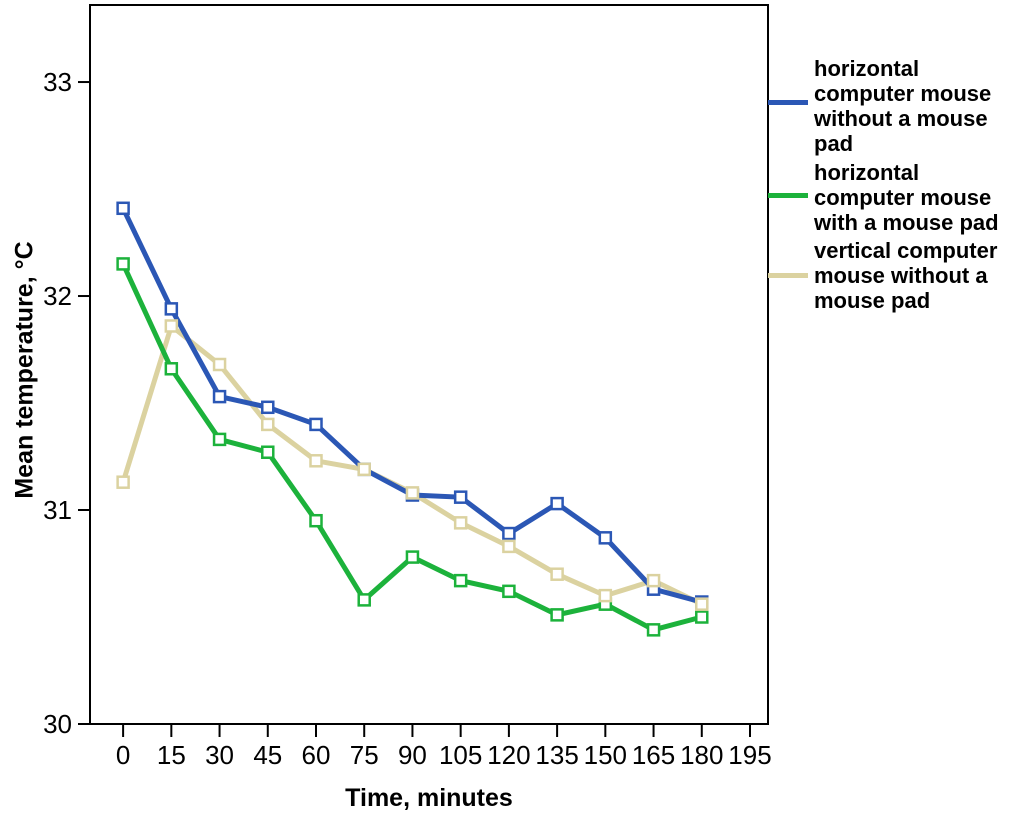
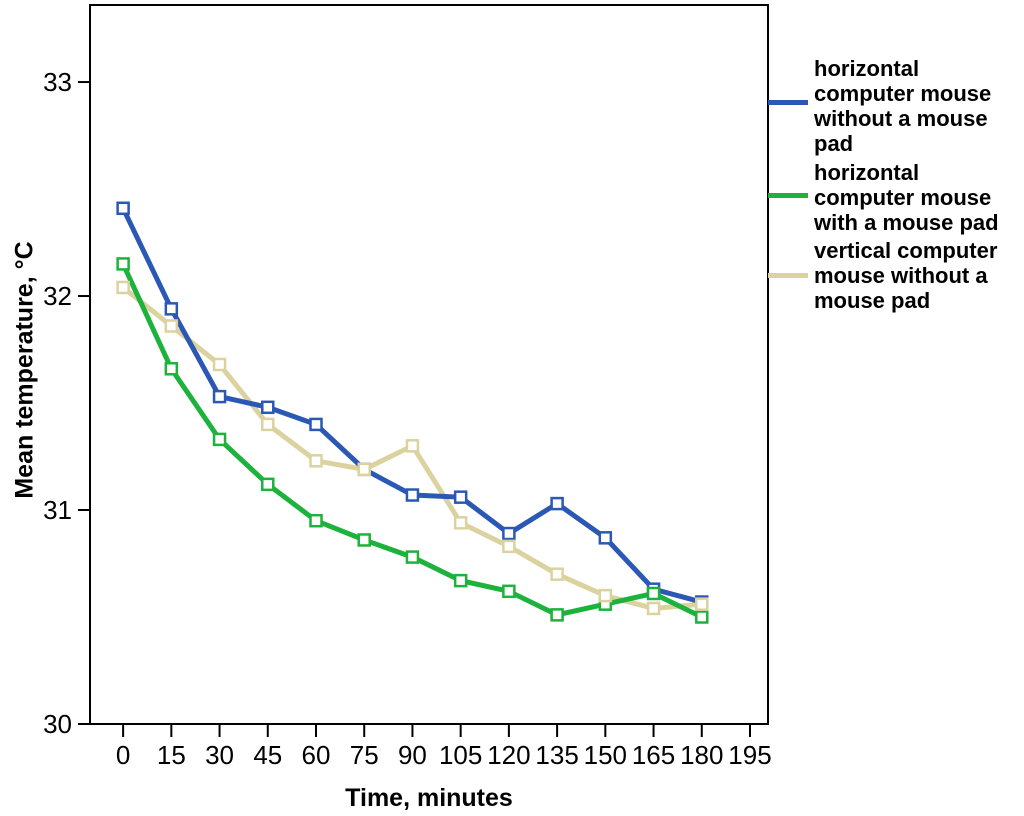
vertical computer mouse without a mouse pad/0: 31.13 -> 32.04
horizontal computer mouse with a mouse pad/45: 31.27 -> 31.12
horizontal computer mouse with a mouse pad/75: 30.58 -> 30.86
vertical computer mouse without a mouse pad/90: 31.08 -> 31.30
horizontal computer mouse with a mouse pad/165: 30.44 -> 30.61
vertical computer mouse without a mouse pad/165: 30.67 -> 30.54
